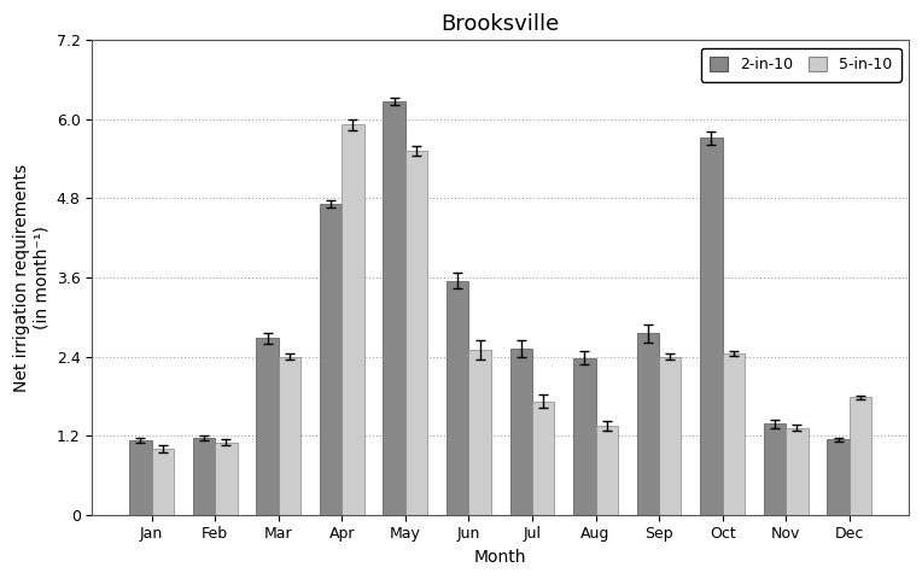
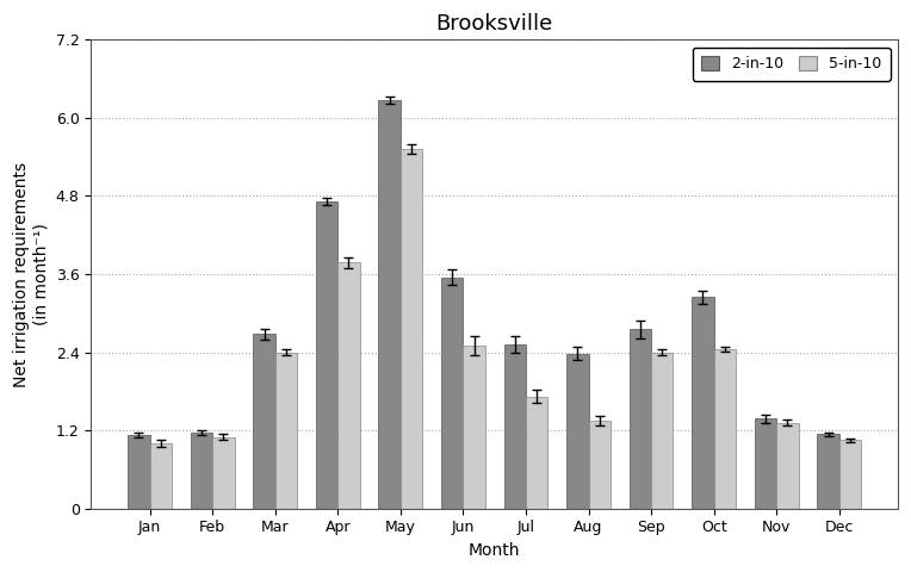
5-in-10/Apr: 5.92 -> 3.78
2-in-10/Oct: 5.72 -> 3.25
5-in-10/Dec: 1.78 -> 1.05
